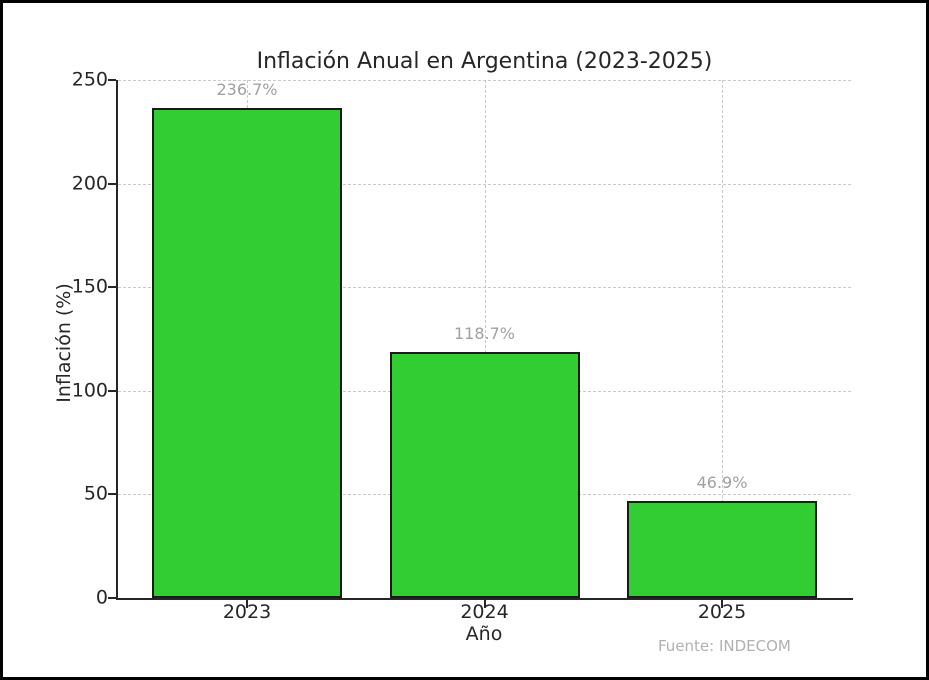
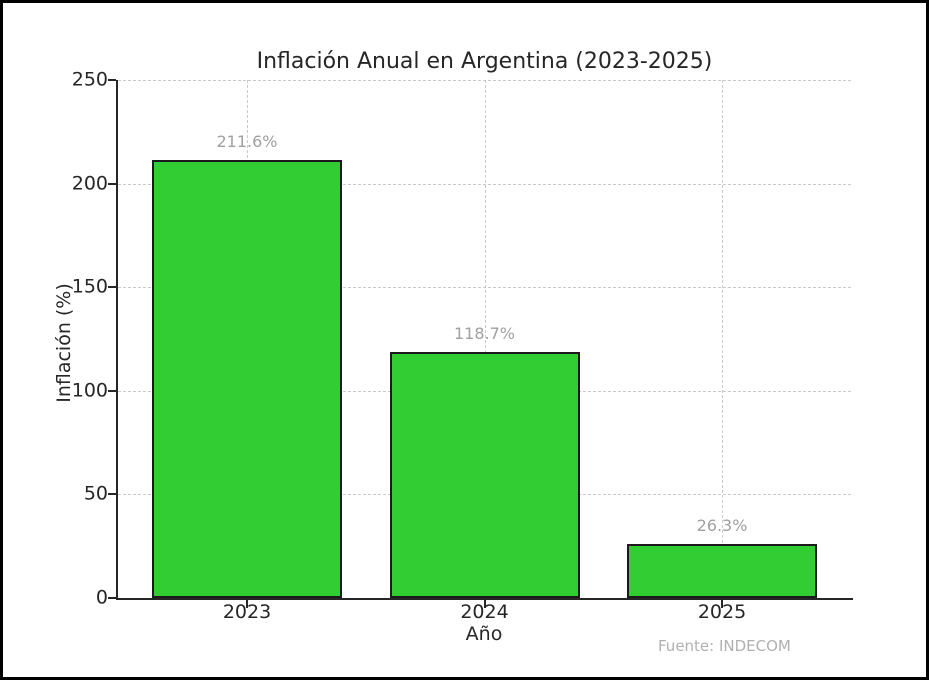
2023: 236.7% -> 211.6%
2025: 46.9% -> 26.3%
